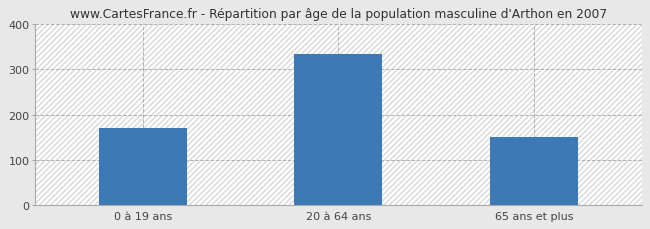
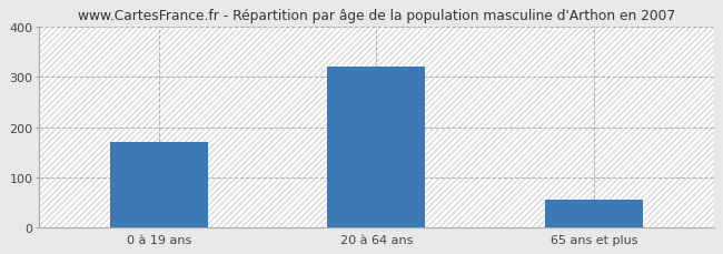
20 à 64 ans: 335 -> 322
65 ans et plus: 150 -> 55
